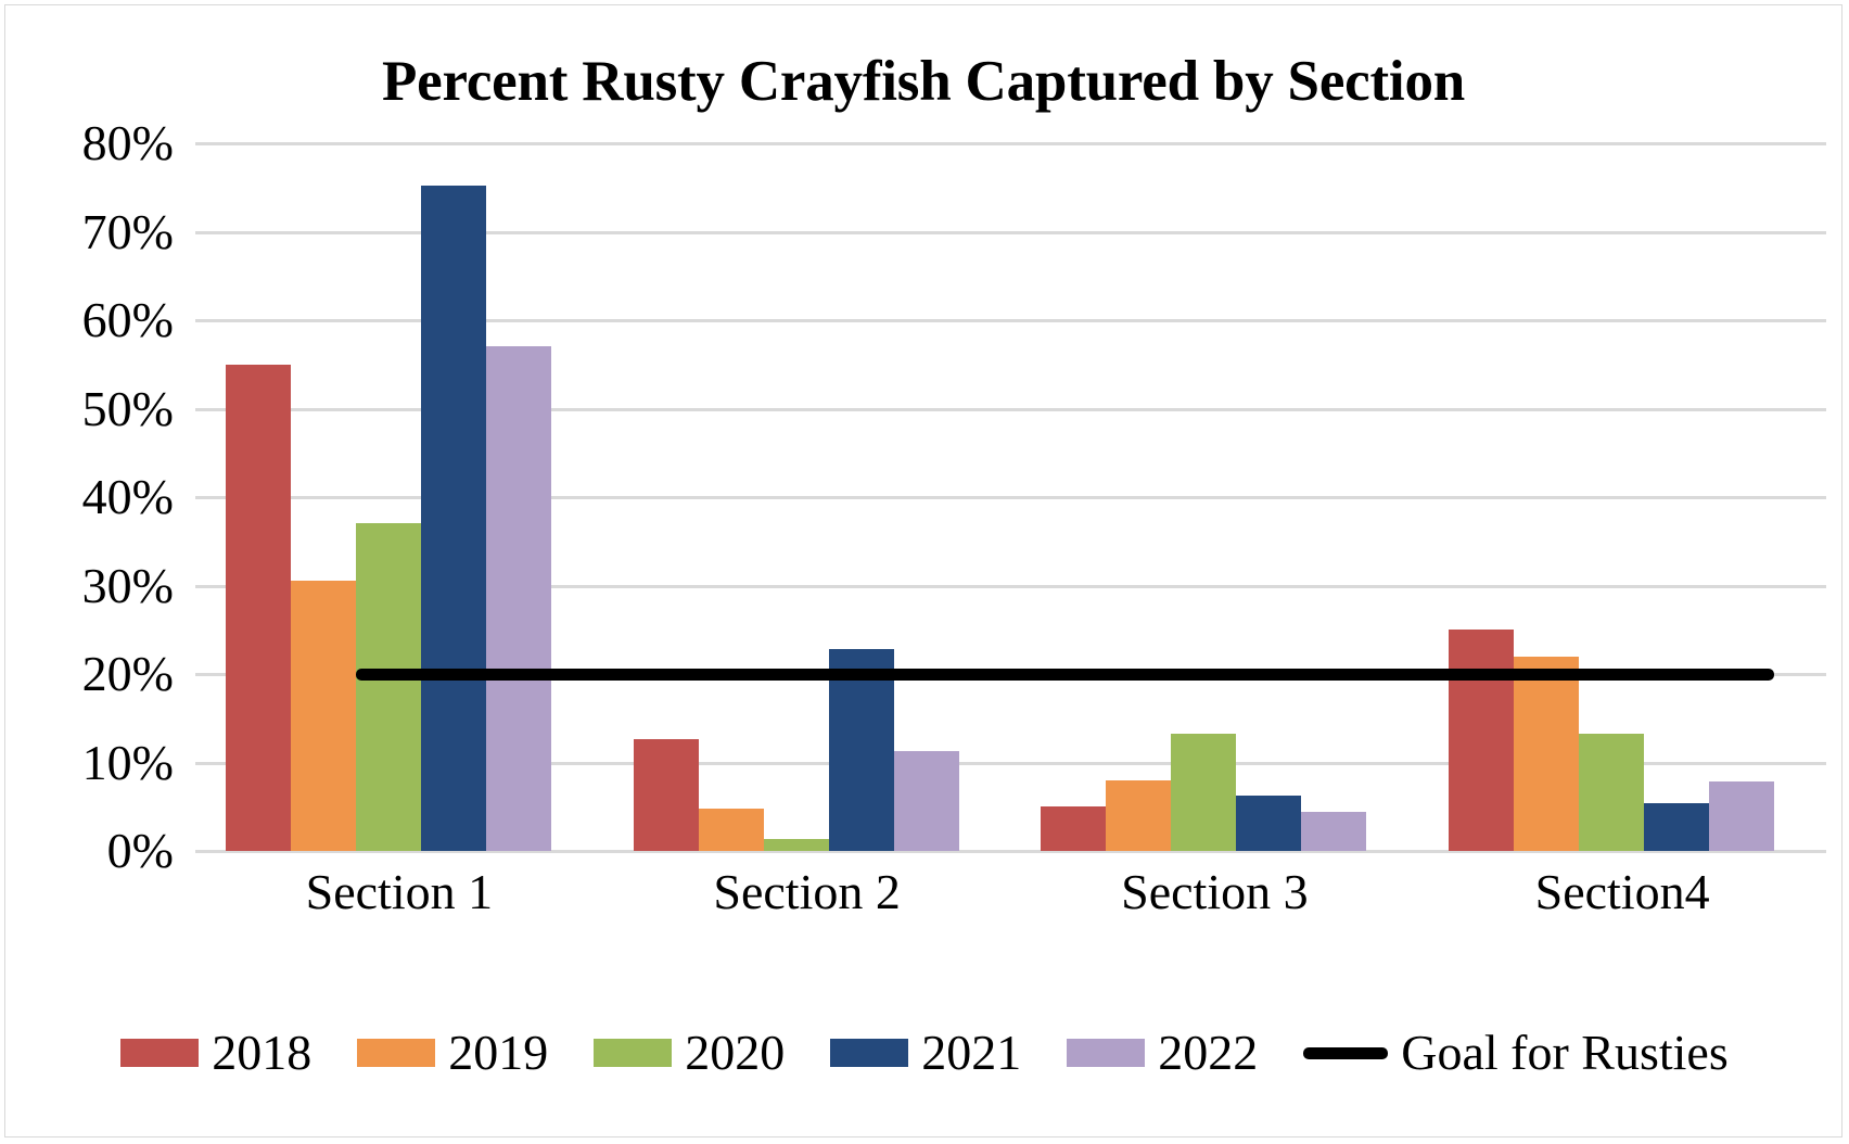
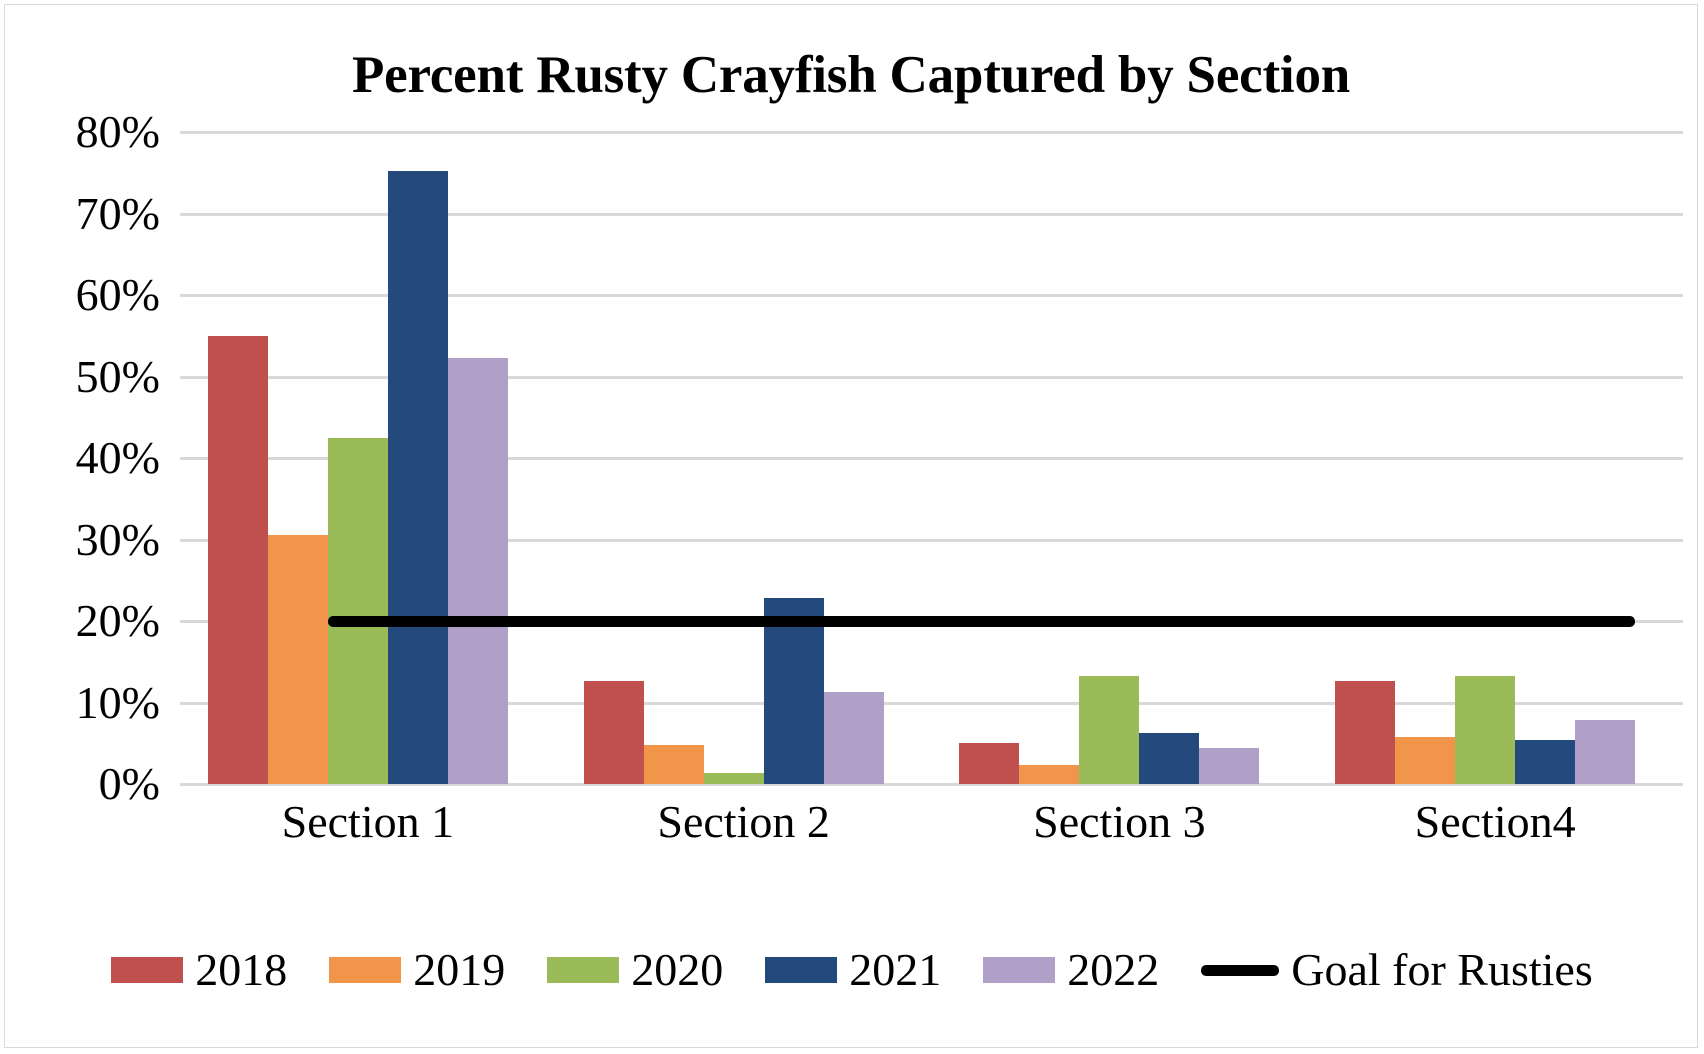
2020/Section 1: 37% -> 42%
2022/Section 1: 57% -> 52%
2019/Section 3: 8% -> 2%
2018/Section4: 25% -> 13%
2019/Section4: 22% -> 6%
